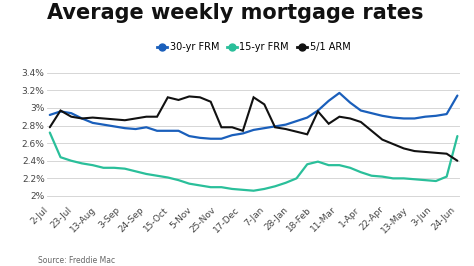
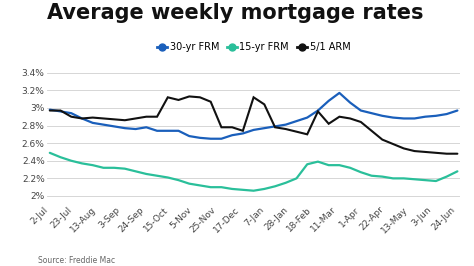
30-yr FRM/2-Jul: 2.92% -> 2.98%
15-yr FRM/2-Jul: 2.72% -> 2.49%
5/1 ARM/2-Jul: 2.78% -> 2.97%
30-yr FRM/24-Jun: 3.14% -> 2.97%
15-yr FRM/24-Jun: 2.68% -> 2.28%
5/1 ARM/24-Jun: 2.40% -> 2.48%
